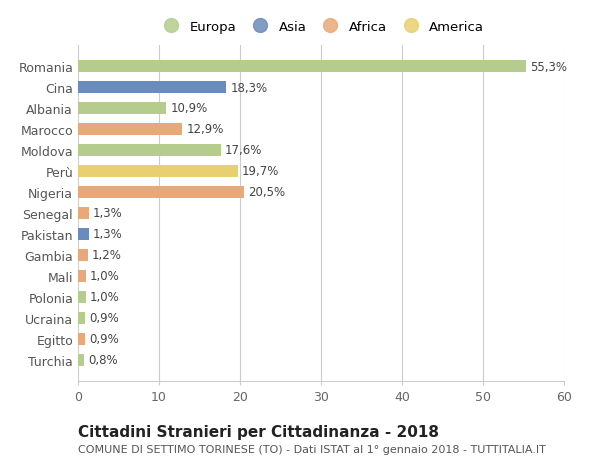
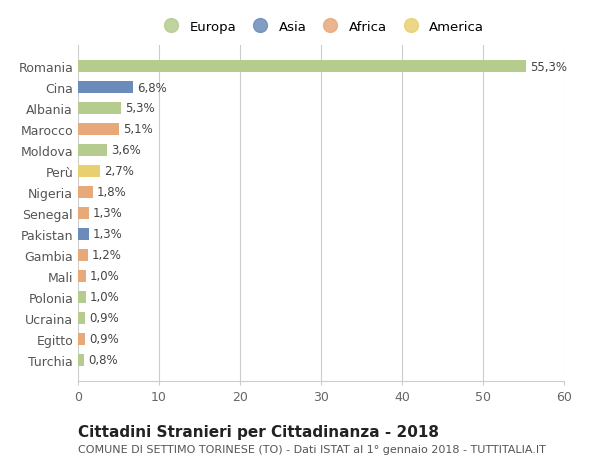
Cina: 18,3% -> 6,8%
Albania: 10,9% -> 5,3%
Marocco: 12,9% -> 5,1%
Moldova: 17,6% -> 3,6%
Perù: 19,7% -> 2,7%
Nigeria: 20,5% -> 1,8%
